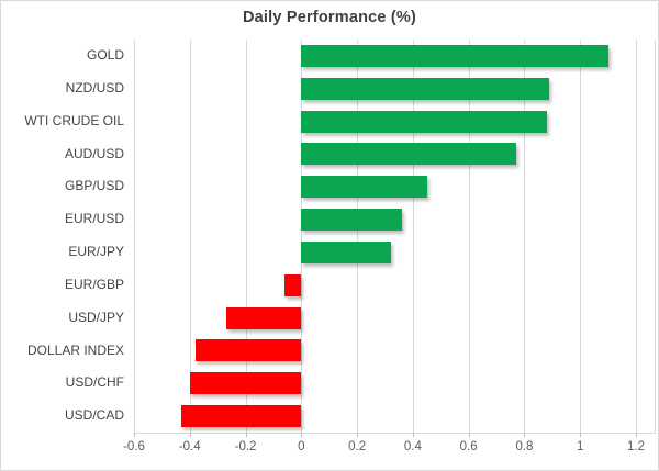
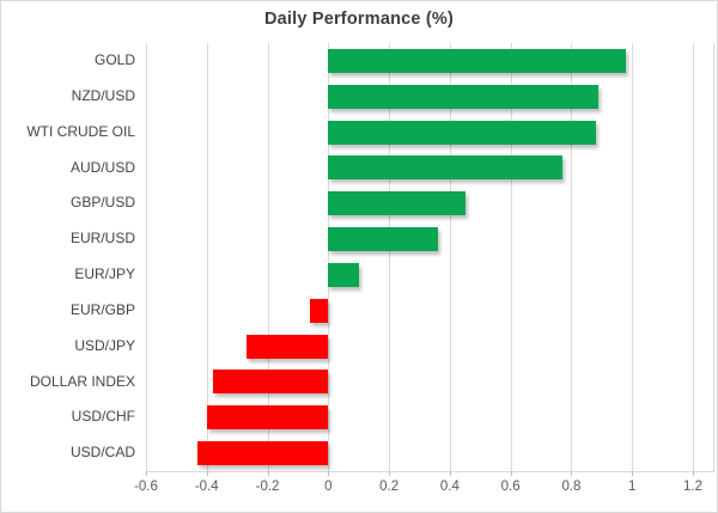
GOLD: 1.10 -> 0.98
EUR/JPY: 0.32 -> 0.10
